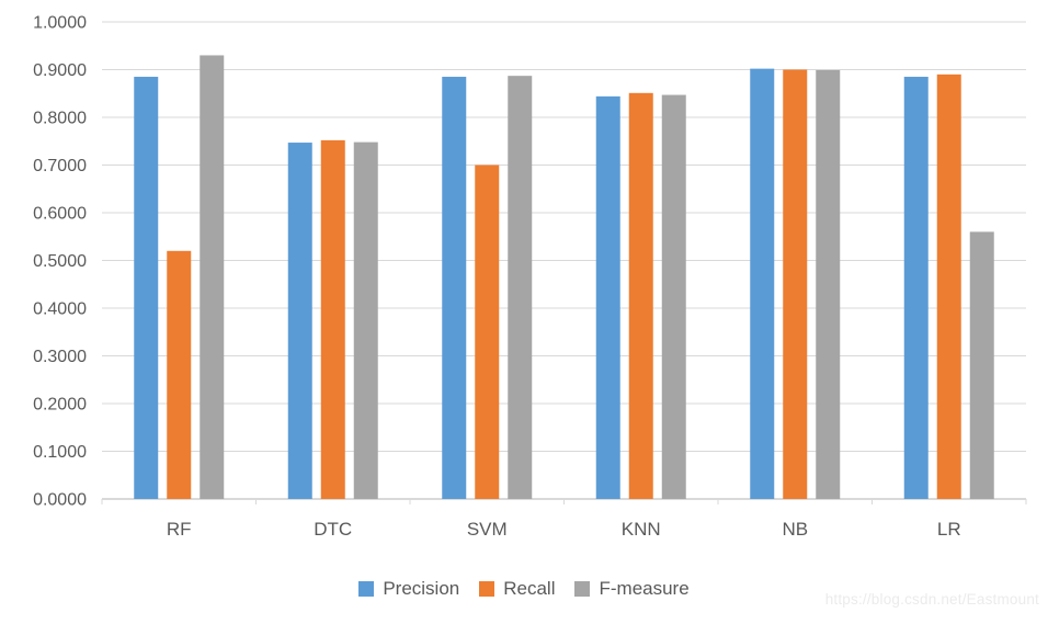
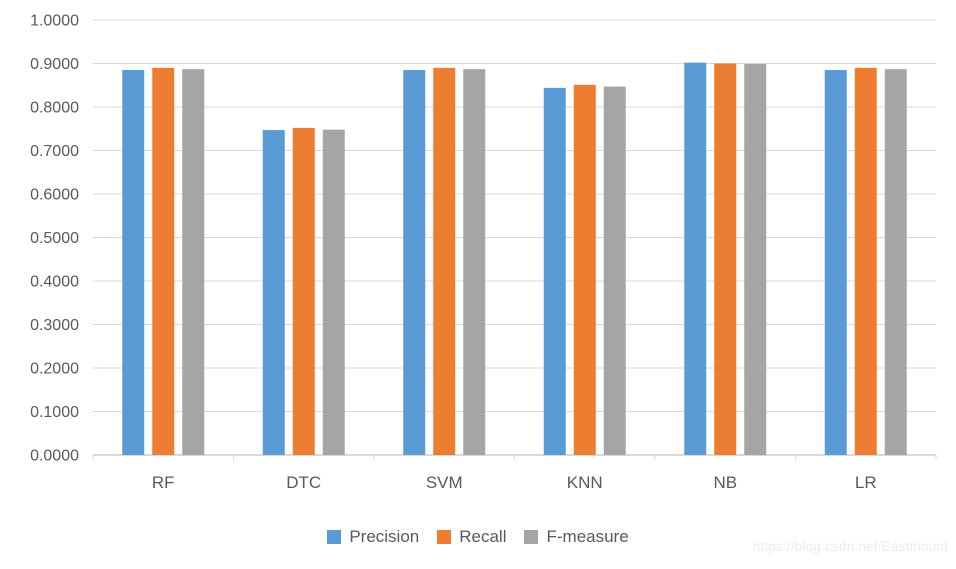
Recall/RF: 0.52 -> 0.89
F-measure/RF: 0.93 -> 0.89
Recall/SVM: 0.70 -> 0.89
F-measure/LR: 0.56 -> 0.89
